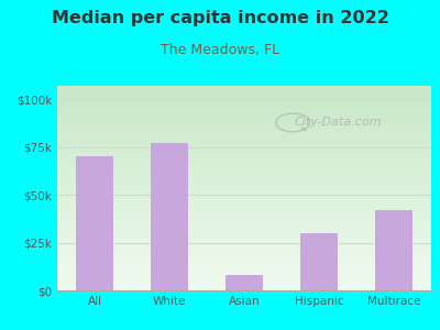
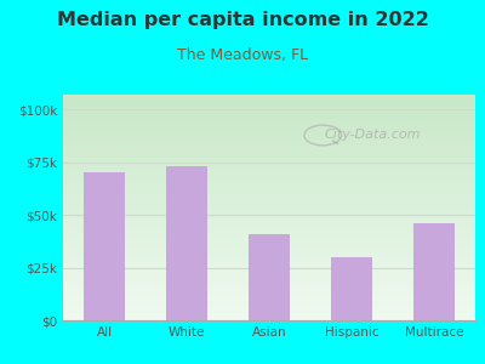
White: $77k -> $73k
Asian: $8k -> $41k
Multirace: $42k -> $46k
